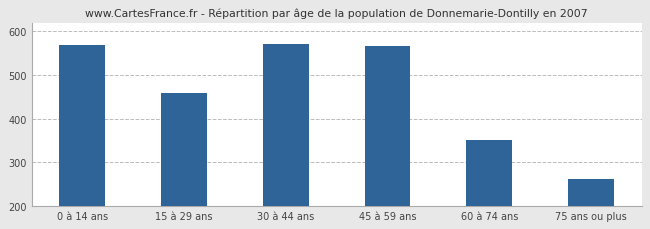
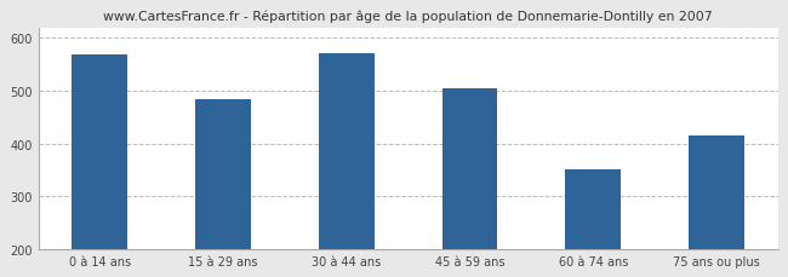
15 à 29 ans: 458 -> 485
45 à 59 ans: 566 -> 505
75 ans ou plus: 262 -> 415
